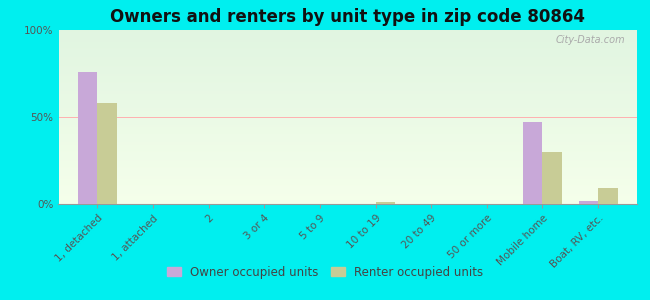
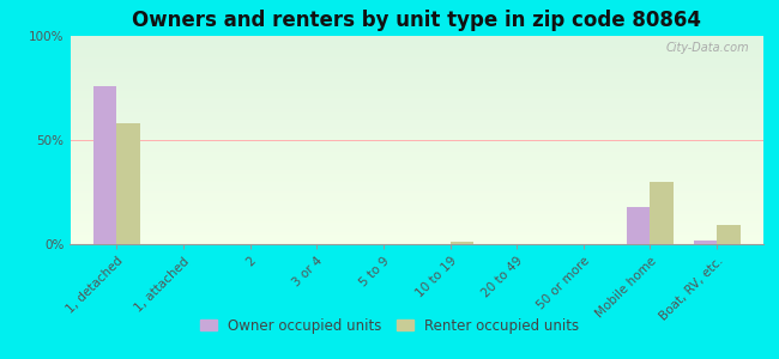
Owner occupied units/Mobile home: 47% -> 18%
